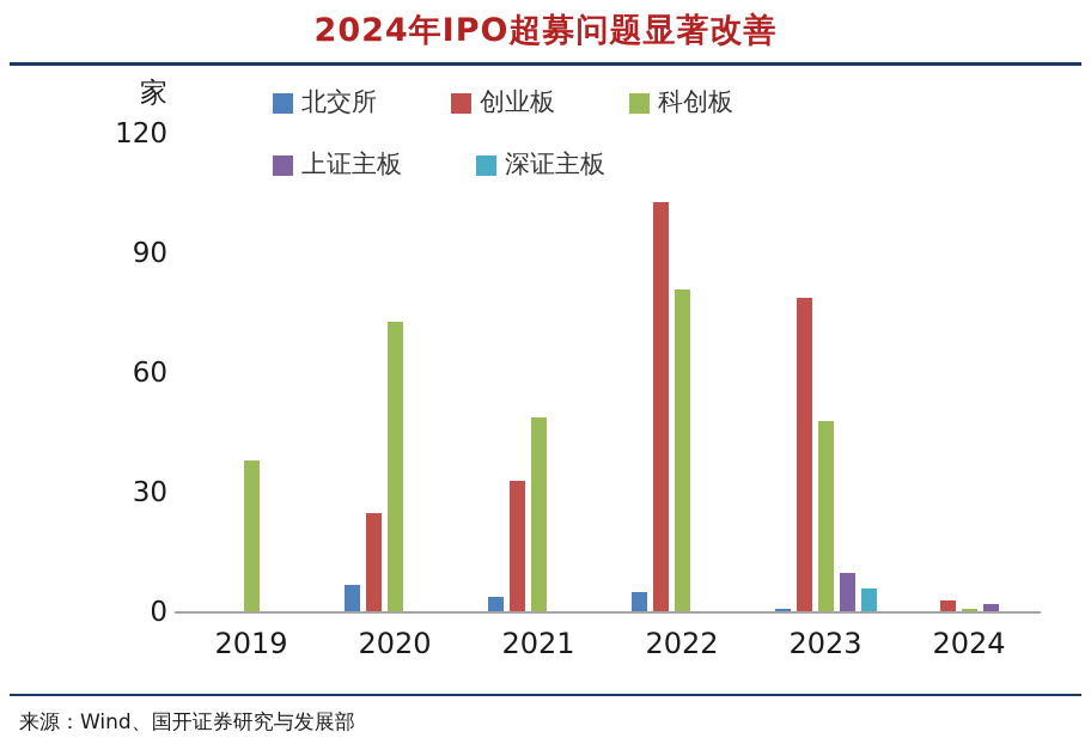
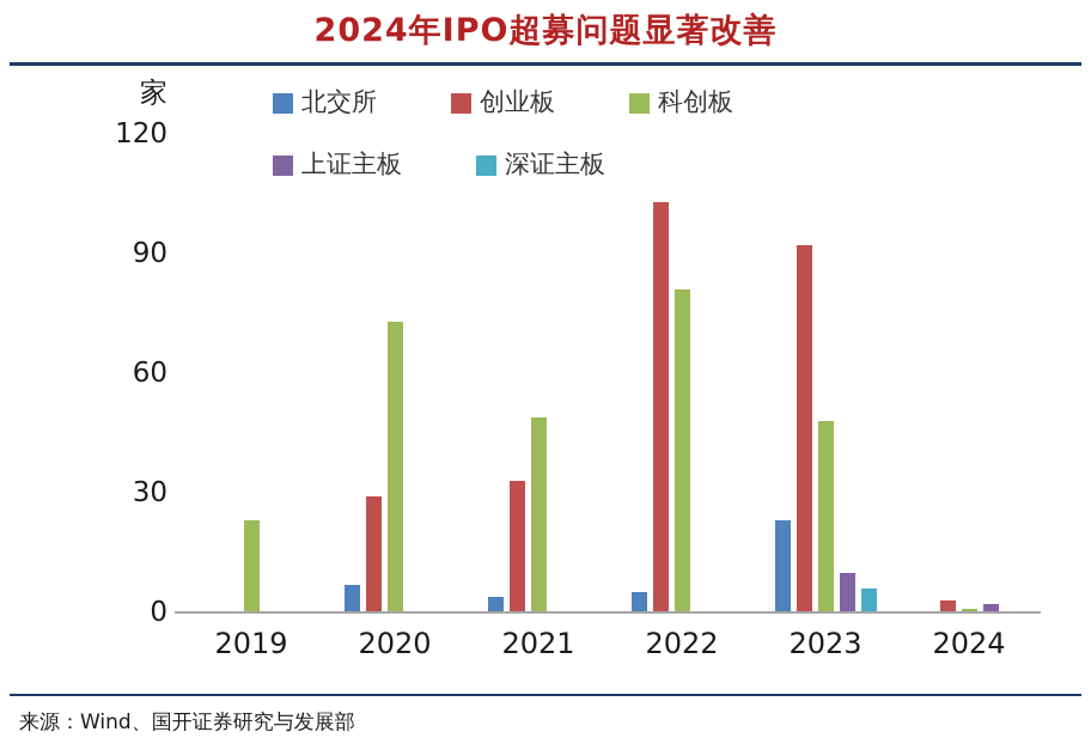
科创板/2019: 38 -> 23
创业板/2020: 25 -> 29
北交所/2023: 1 -> 23
创业板/2023: 79 -> 92
